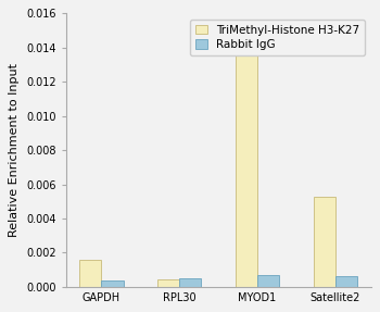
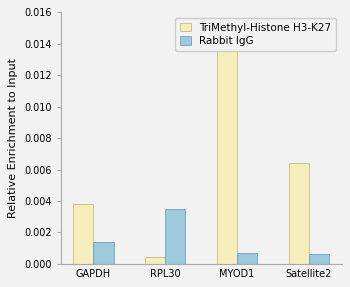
TriMethyl-Histone H3-K27/GAPDH: 0.0015 -> 0.0038
Rabbit IgG/GAPDH: 0.0004 -> 0.0014
Rabbit IgG/RPL30: 0.0005 -> 0.0035
TriMethyl-Histone H3-K27/Satellite2: 0.0053 -> 0.0064
